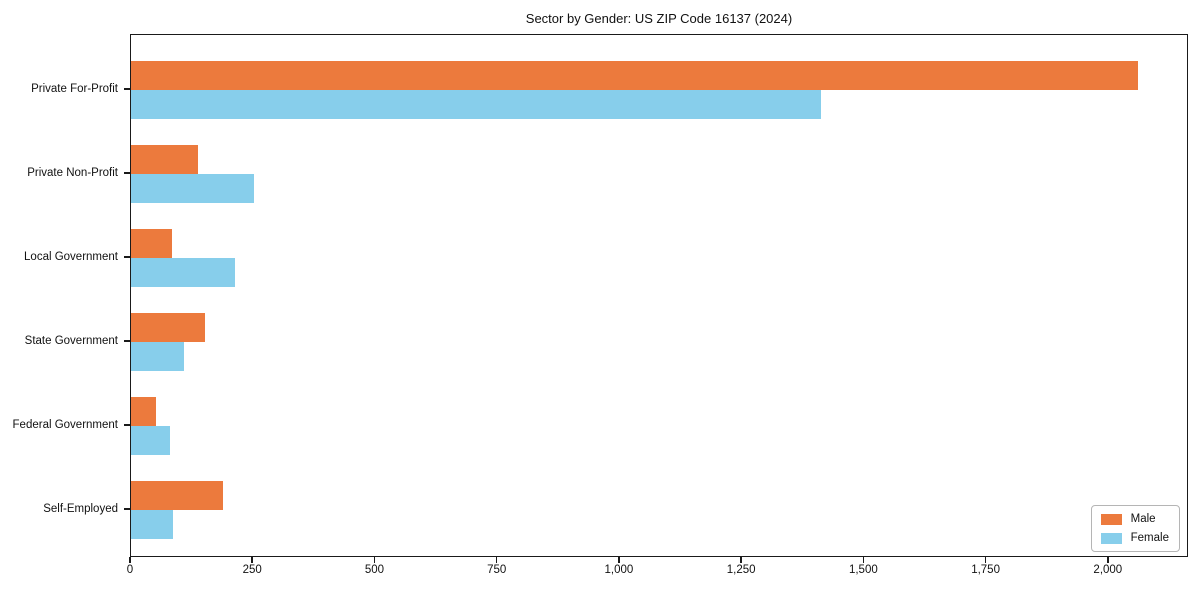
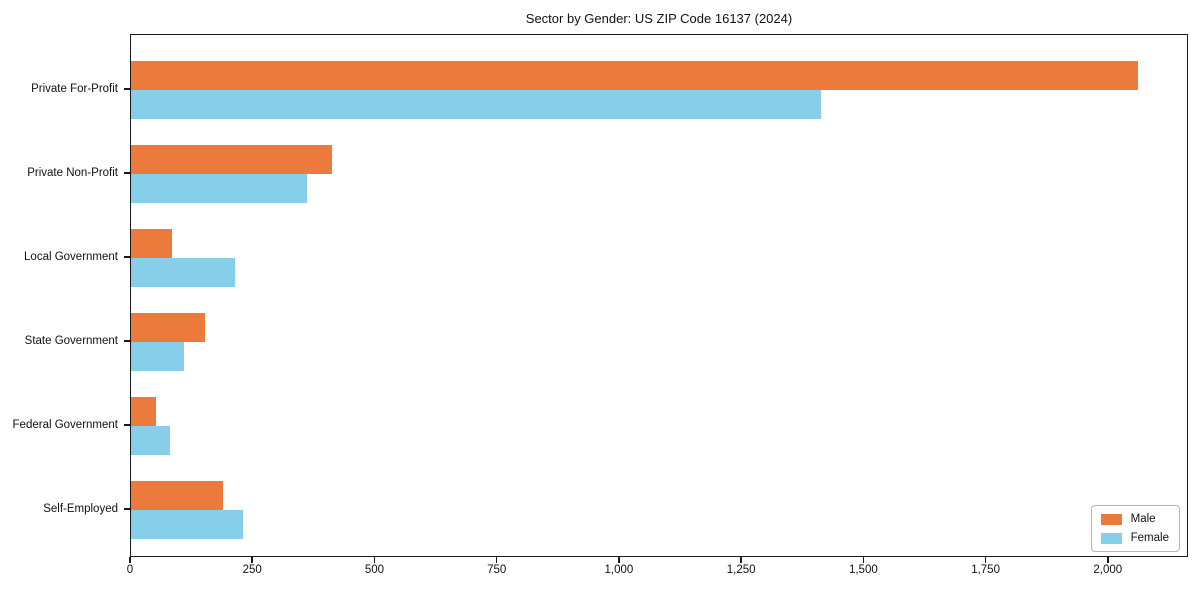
Male/Private Non-Profit: 140 -> 410
Female/Private Non-Profit: 250 -> 360
Female/Self-Employed: 90 -> 230
